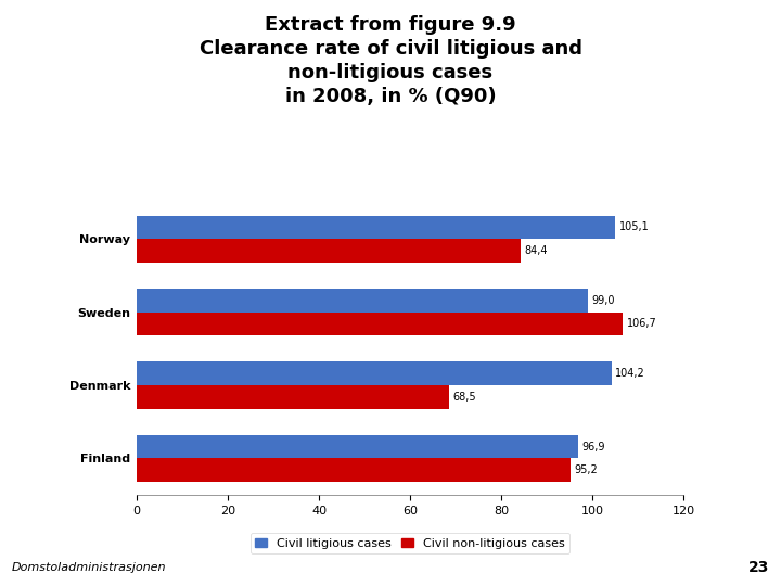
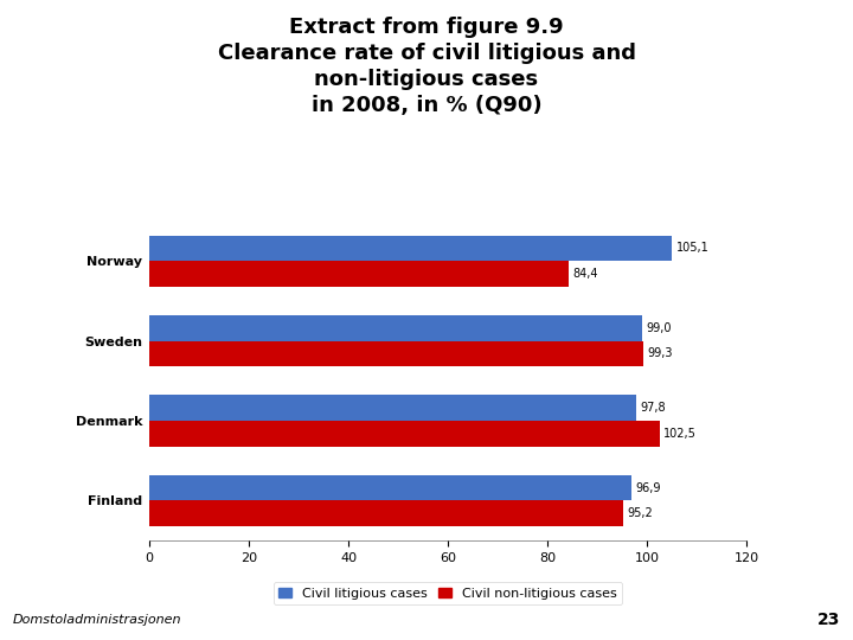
Civil non-litigious cases/Sweden: 106,7 -> 99,3
Civil litigious cases/Denmark: 104,2 -> 97,8
Civil non-litigious cases/Denmark: 68,5 -> 102,5
